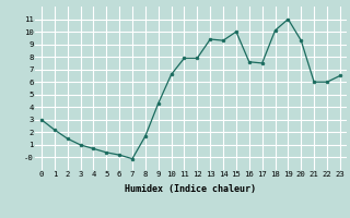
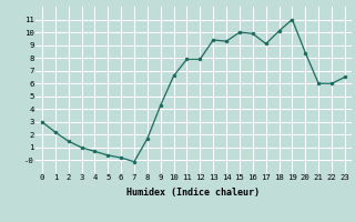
16: 7.6 -> 9.9
17: 7.5 -> 9.1
20: 9.3 -> 8.4
